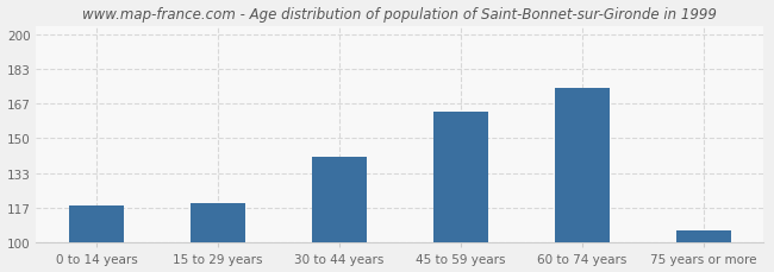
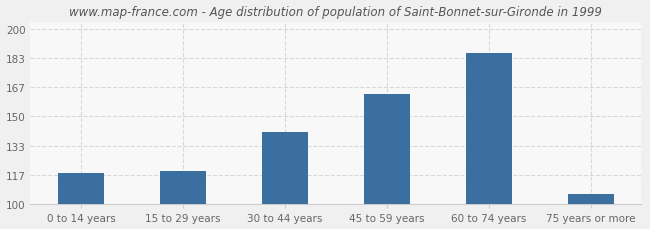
60 to 74 years: 174 -> 186
